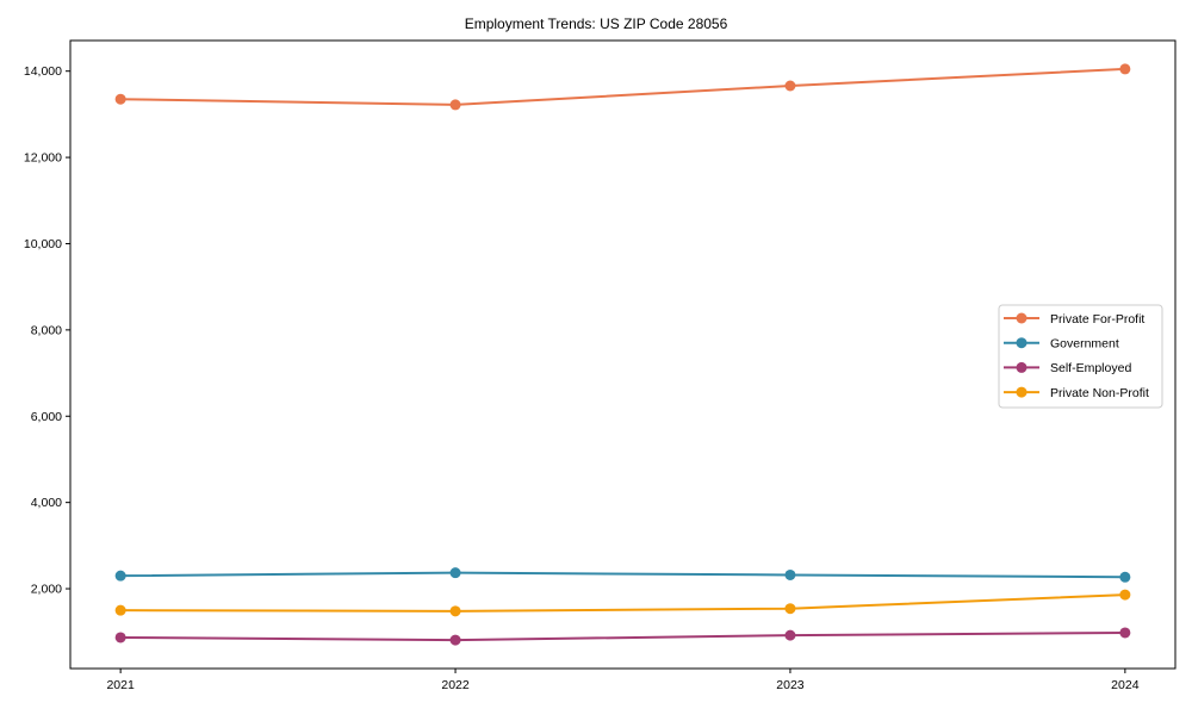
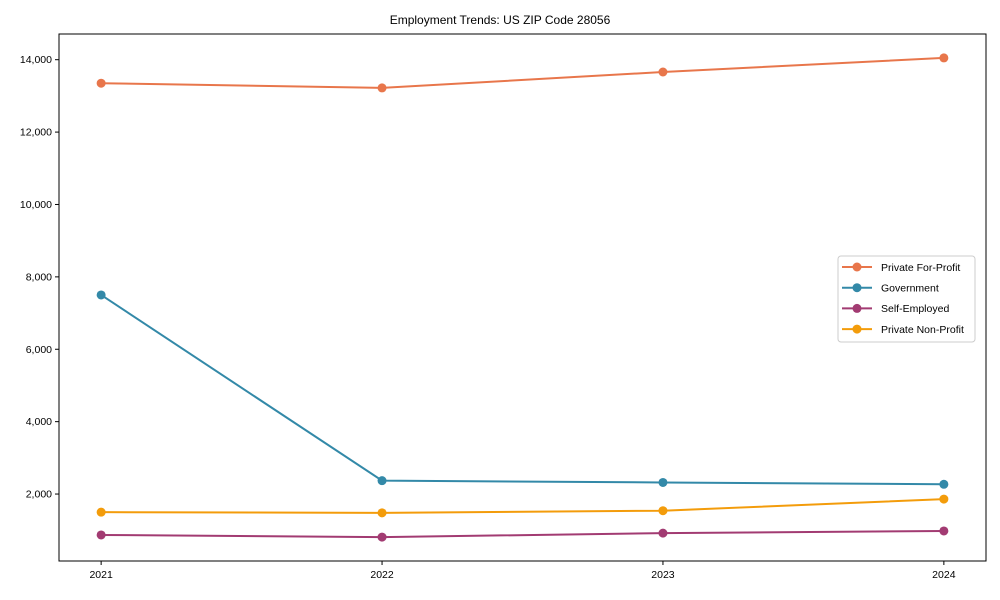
Government/2021: 2300 -> 7500
